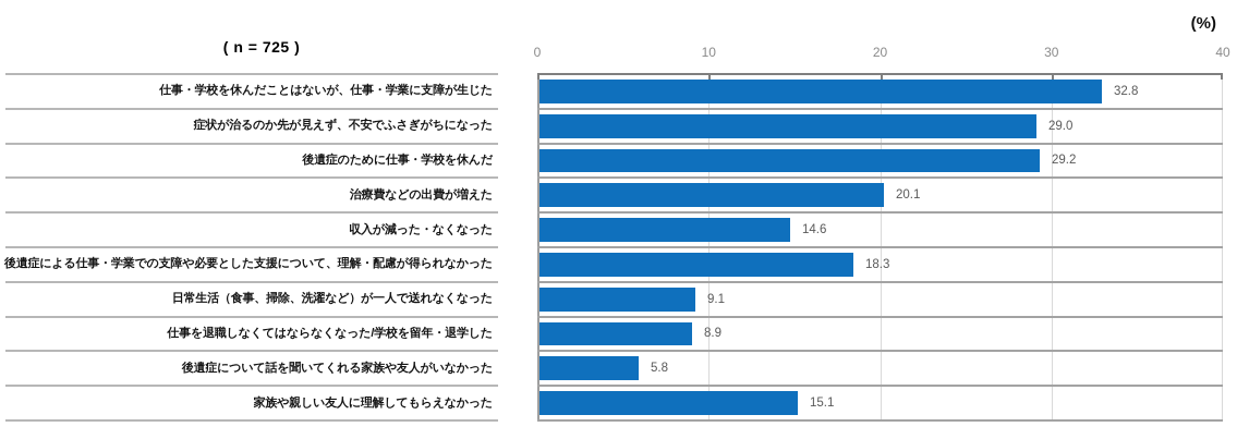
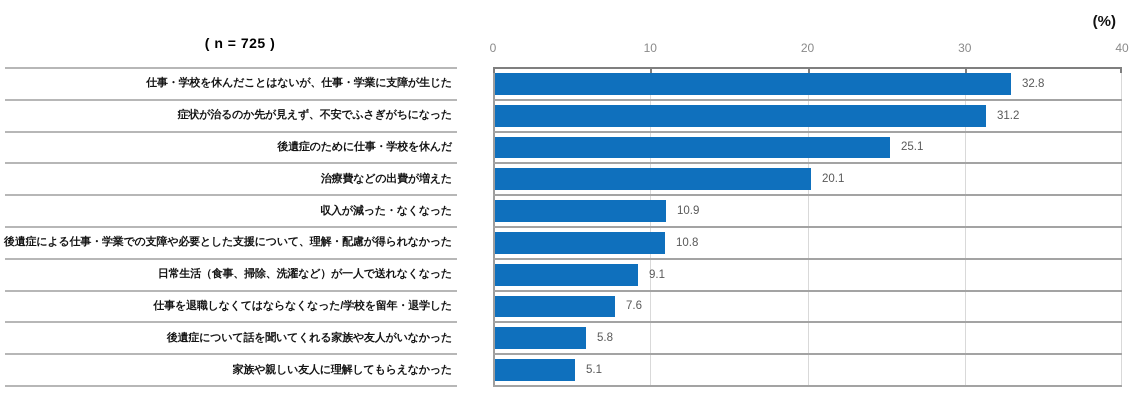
症状が治るのか先が見えず、不安でふさぎがちになった: 29.0 -> 31.2
後遺症のために仕事・学校を休んだ: 29.2 -> 25.1
収入が減った・なくなった: 14.6 -> 10.9
後遺症による仕事・学業での支障や必要とした支援について、理解・配慮が得られなかった: 18.3 -> 10.8
仕事を退職しなくてはならなくなった/学校を留年・退学した: 8.9 -> 7.6
家族や親しい友人に理解してもらえなかった: 15.1 -> 5.1
